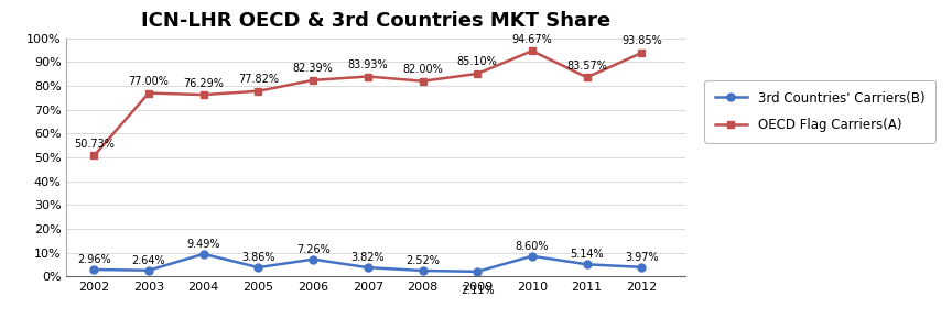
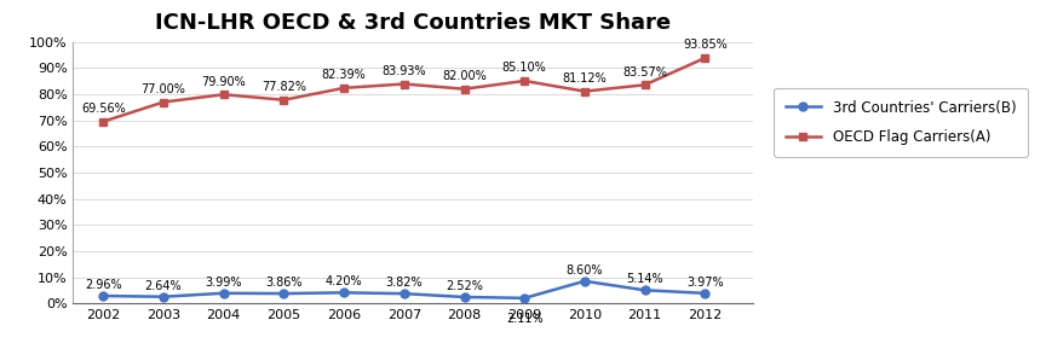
OECD Flag Carriers(A)/2002: 50.73% -> 69.56%
OECD Flag Carriers(A)/2004: 76.29% -> 79.90%
3rd Countries' Carriers(B)/2004: 9.49% -> 3.99%
3rd Countries' Carriers(B)/2006: 7.26% -> 4.20%
OECD Flag Carriers(A)/2010: 94.67% -> 81.12%
